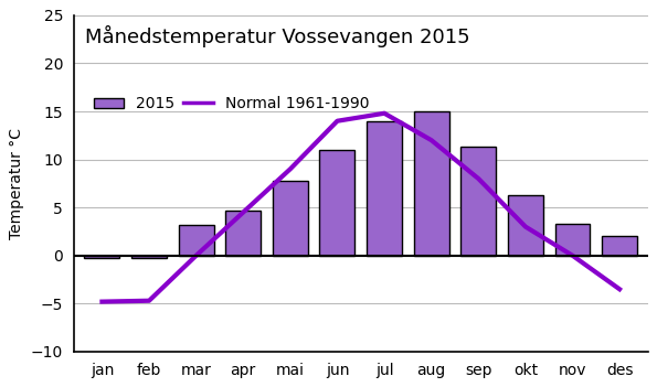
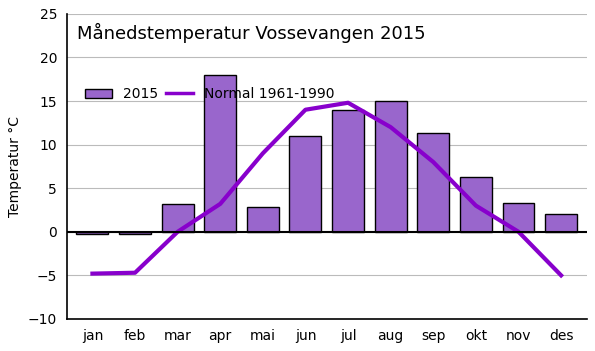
2015/apr: 4.7 -> 18.0
Normal 1961-1990/apr: 4.5 -> 3.2
2015/mai: 7.8 -> 2.8
Normal 1961-1990/des: -3.5 -> -5.0
